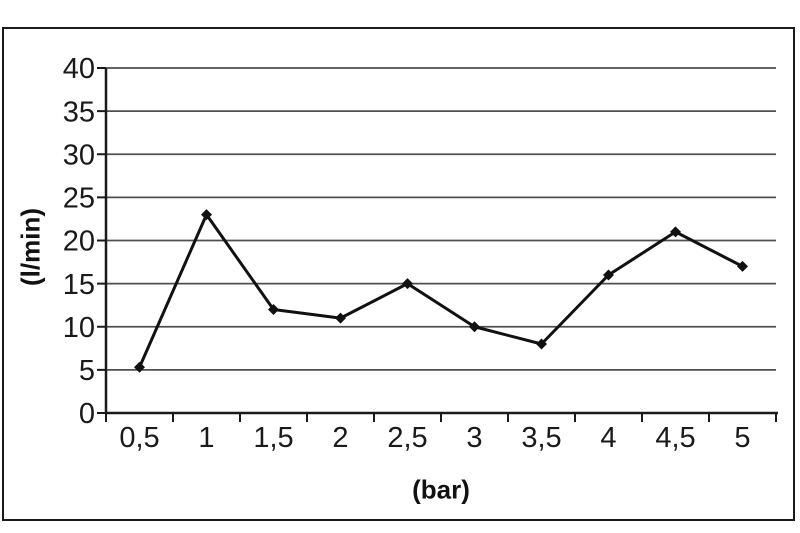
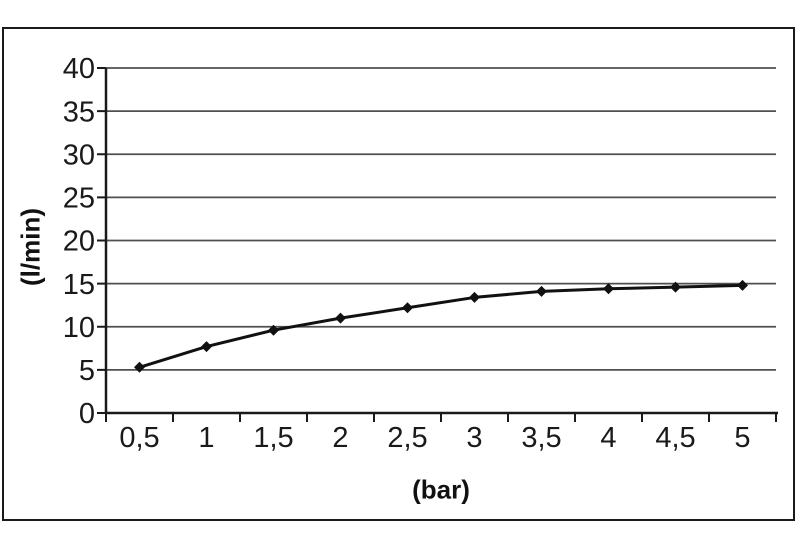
1: 23 -> 8
1,5: 12 -> 10
2,5: 15 -> 12
3: 10 -> 13
3,5: 8 -> 14
4: 16 -> 14
4,5: 21 -> 15
5: 17 -> 15
